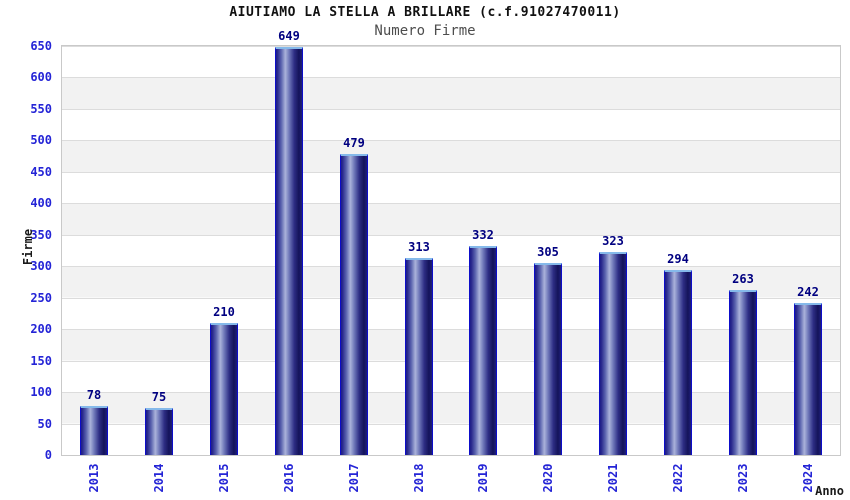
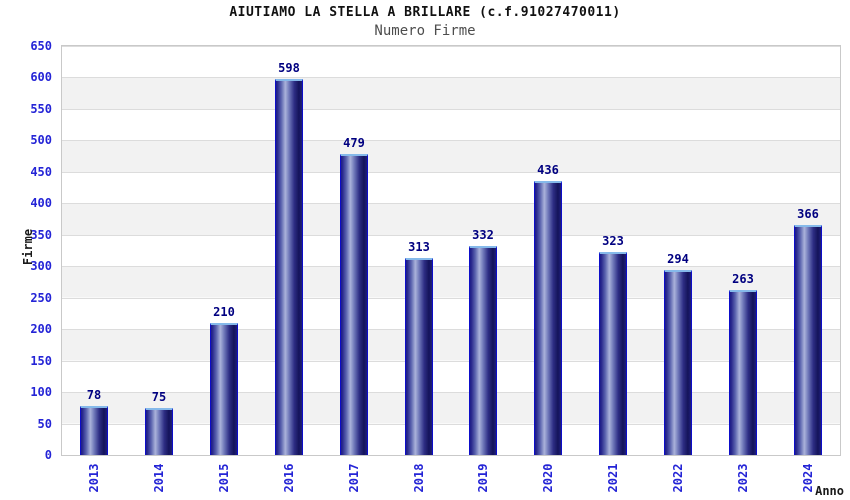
2016: 649 -> 598
2020: 305 -> 436
2024: 242 -> 366
